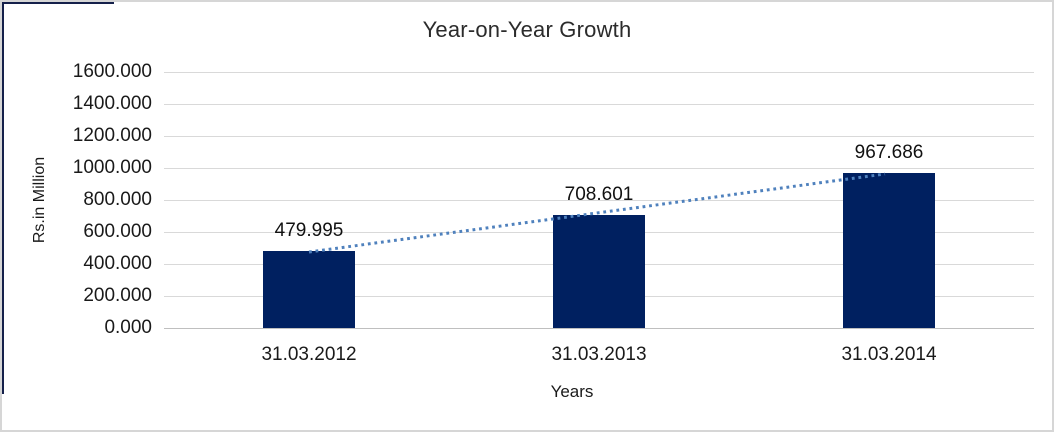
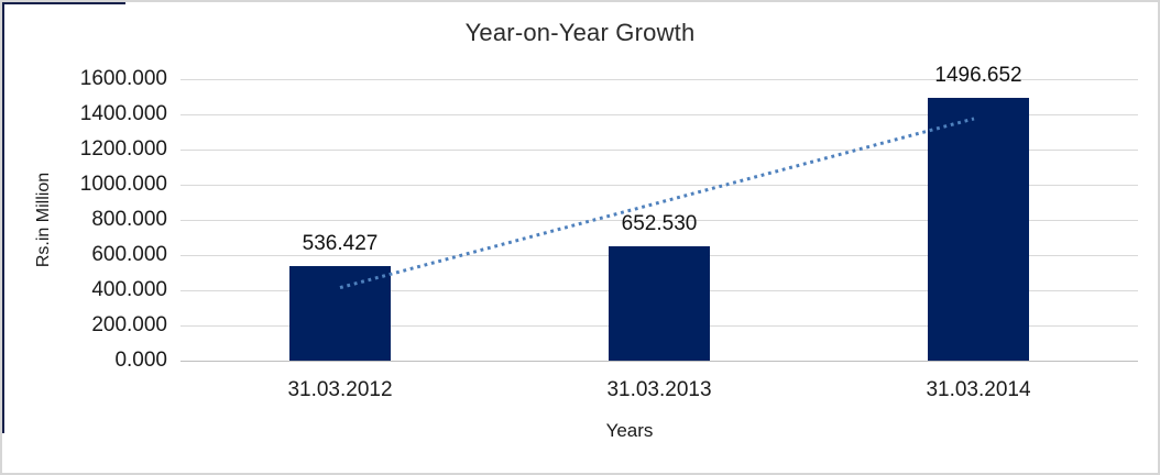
31.03.2012: 479.995 -> 536.427
31.03.2013: 708.601 -> 652.530
31.03.2014: 967.686 -> 1496.652
